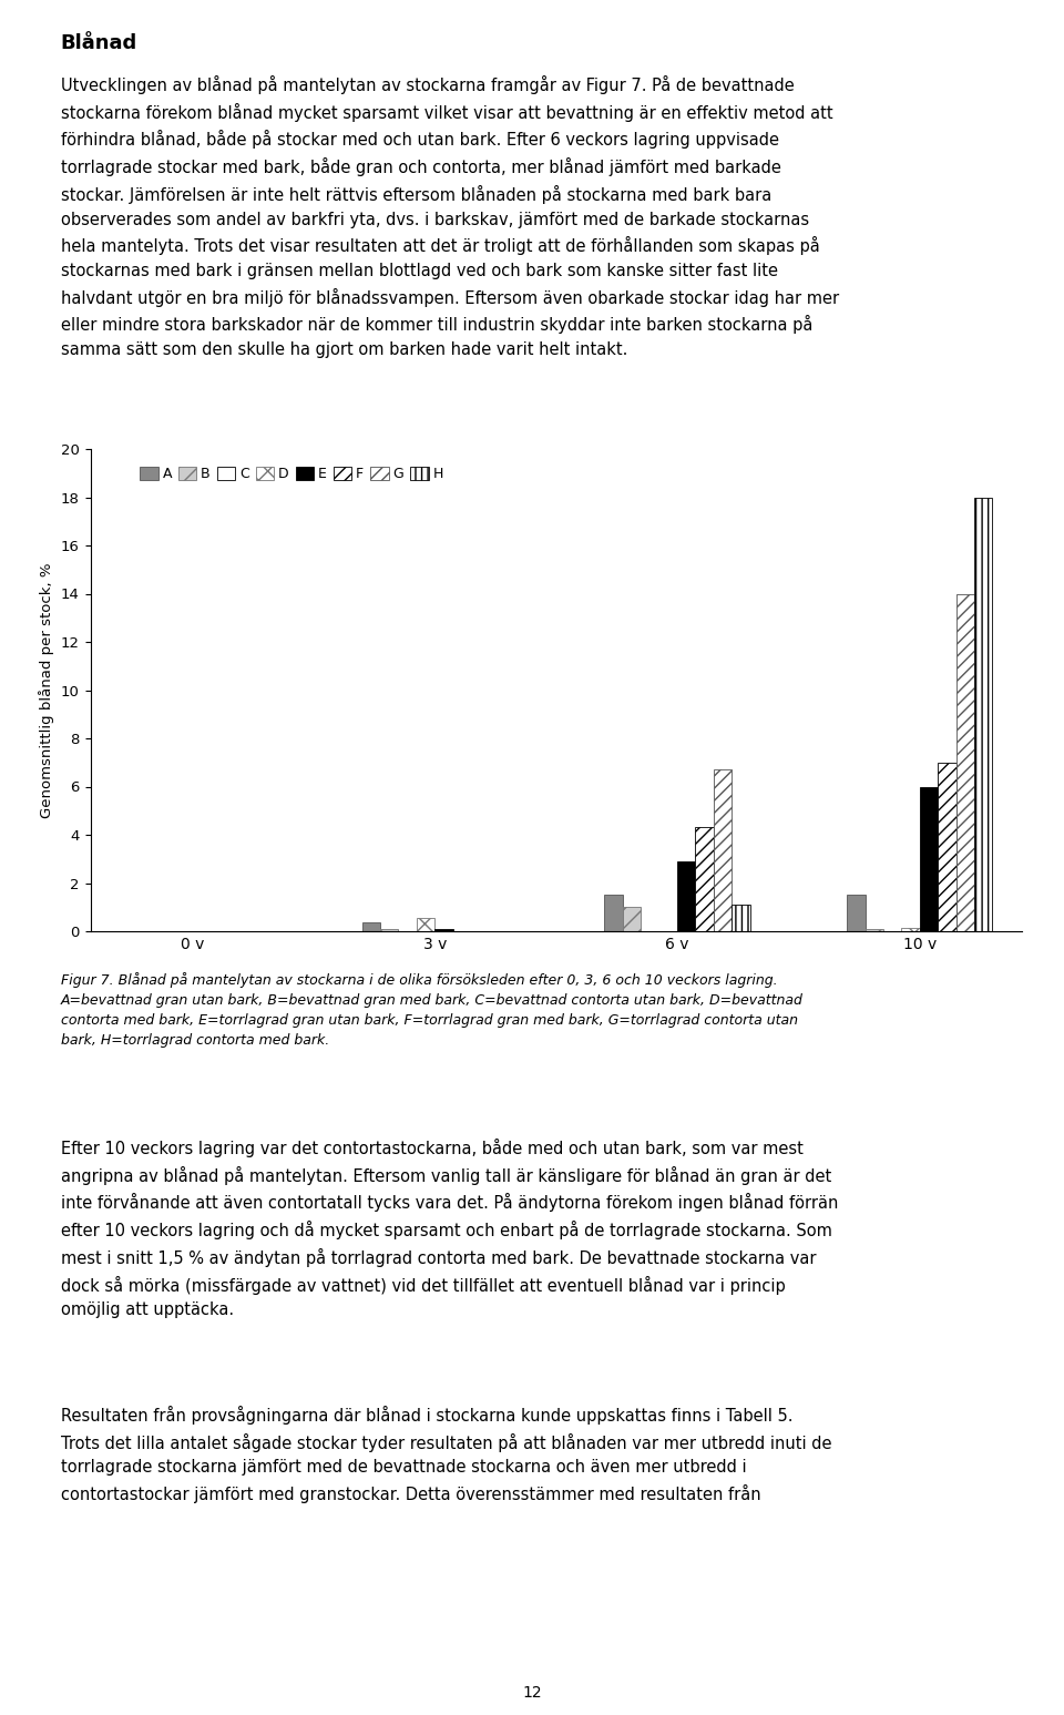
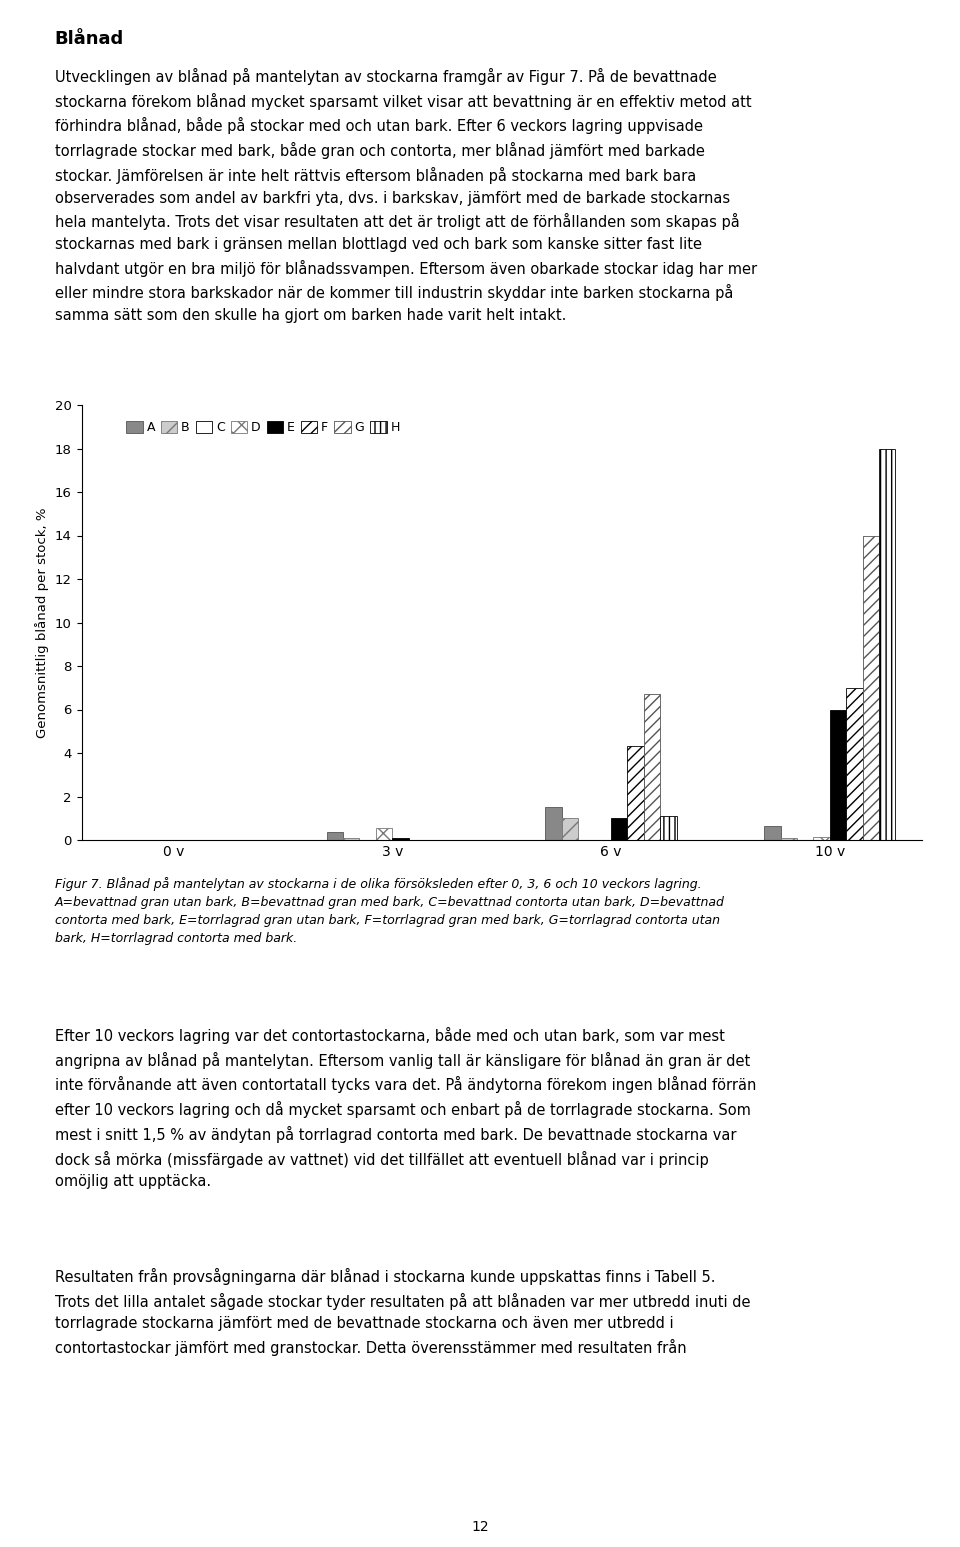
E/6 v: 2.9 -> 1.0
A/10 v: 1.50 -> 0.65
